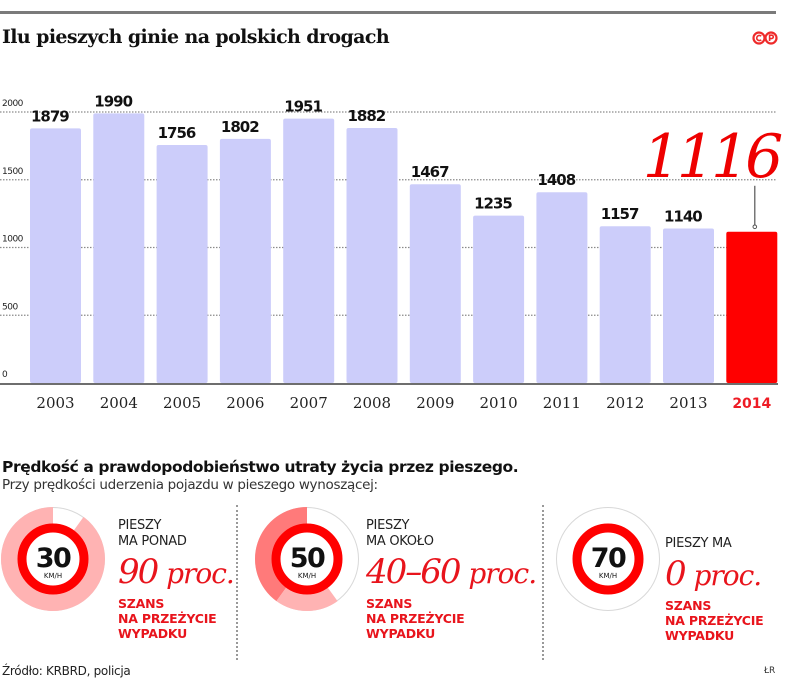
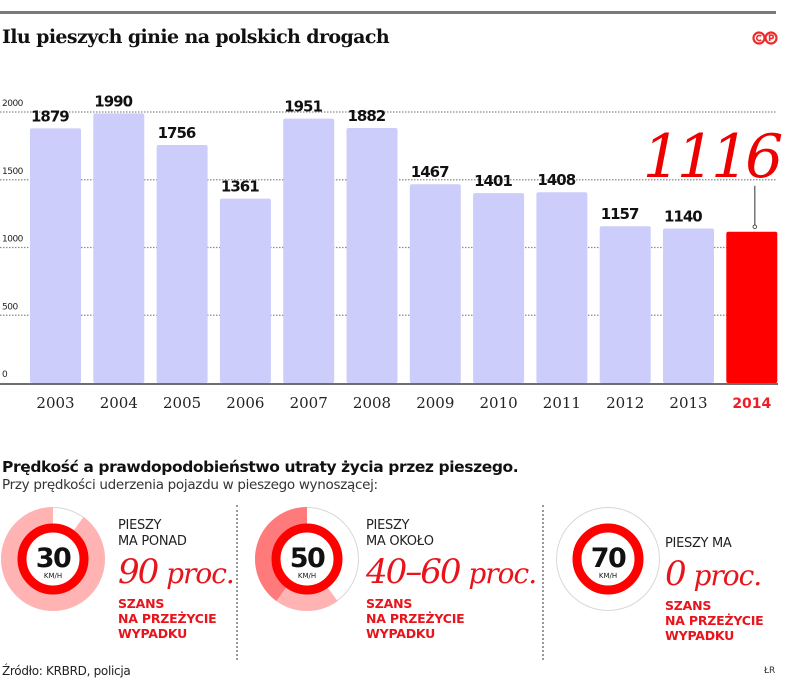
2006: 1802 -> 1361
2010: 1235 -> 1401
